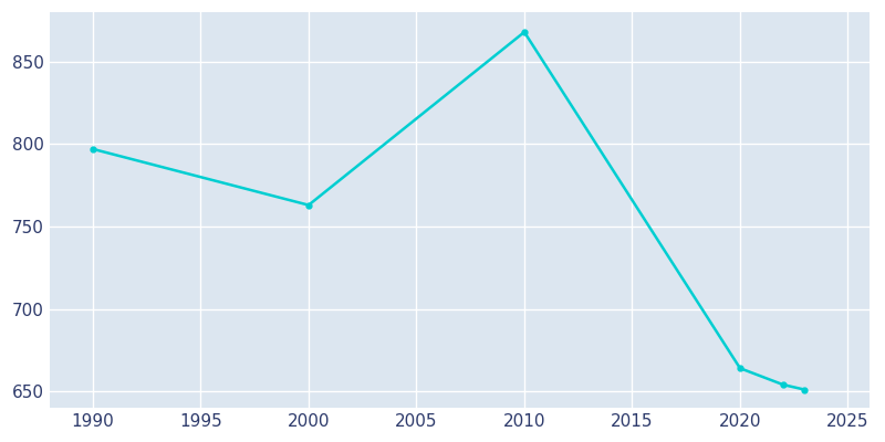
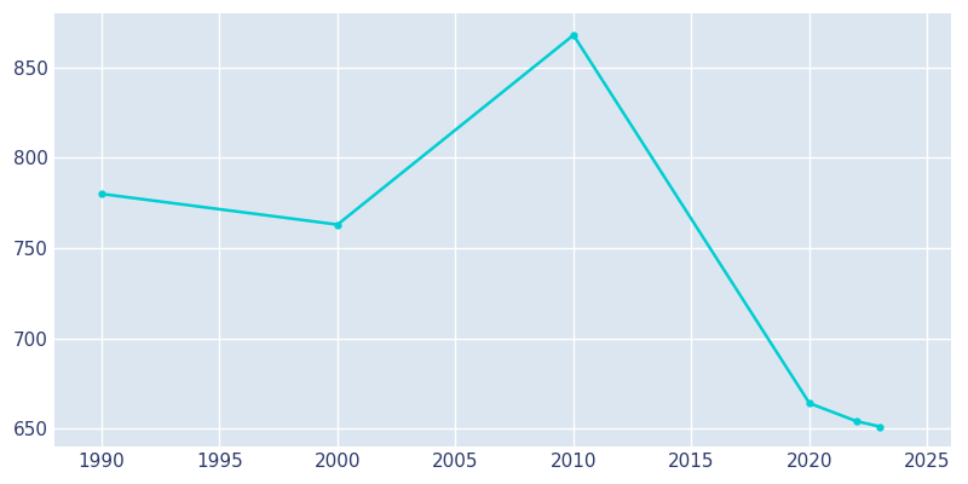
1990: 797 -> 780
